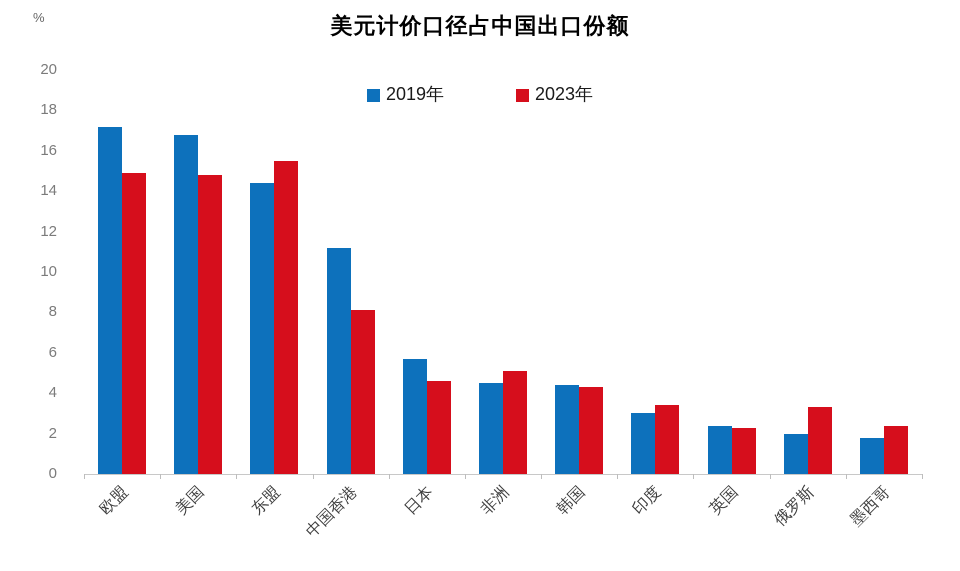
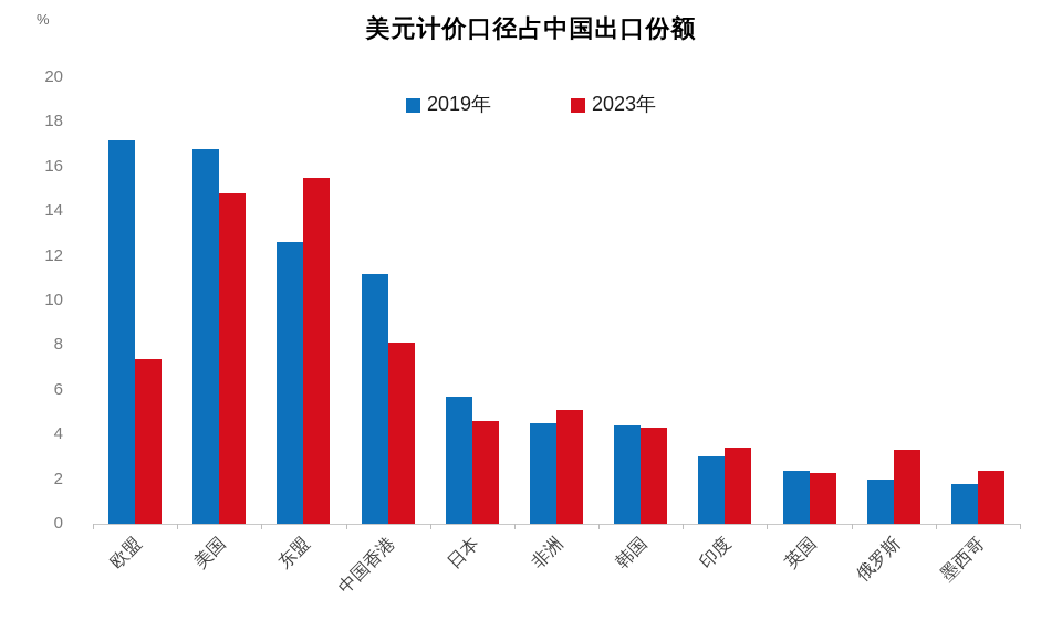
2023年/欧盟: 14.9 -> 7.4
2019年/东盟: 14.4 -> 12.6
